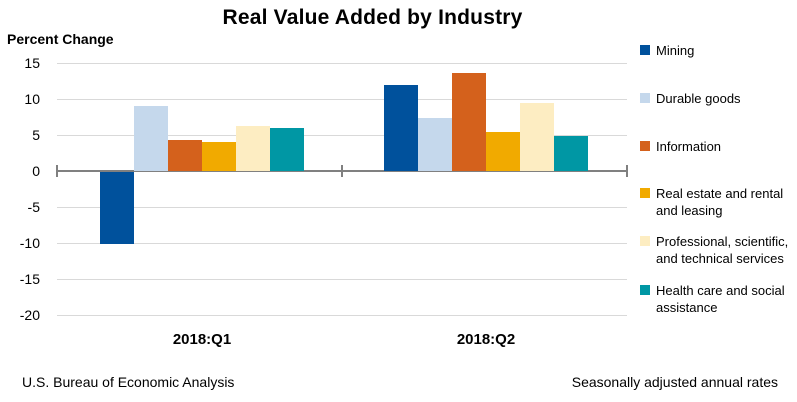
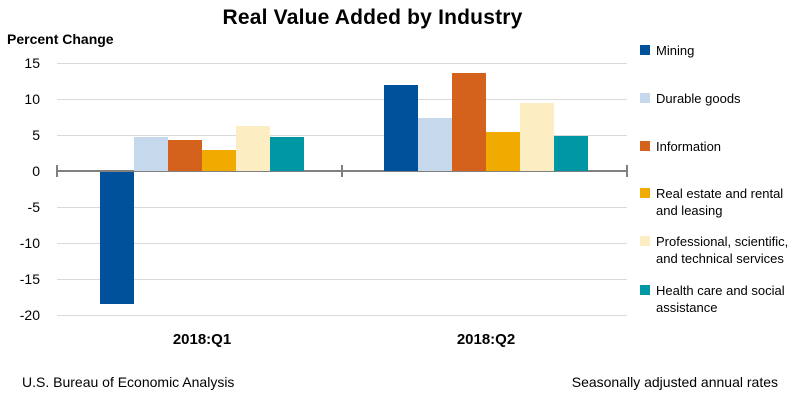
Mining/2018:Q1: -10 -> -18
Durable goods/2018:Q1: 9 -> 5
Real estate and rental and leasing/2018:Q1: 4 -> 3
Health care and social assistance/2018:Q1: 6 -> 5
